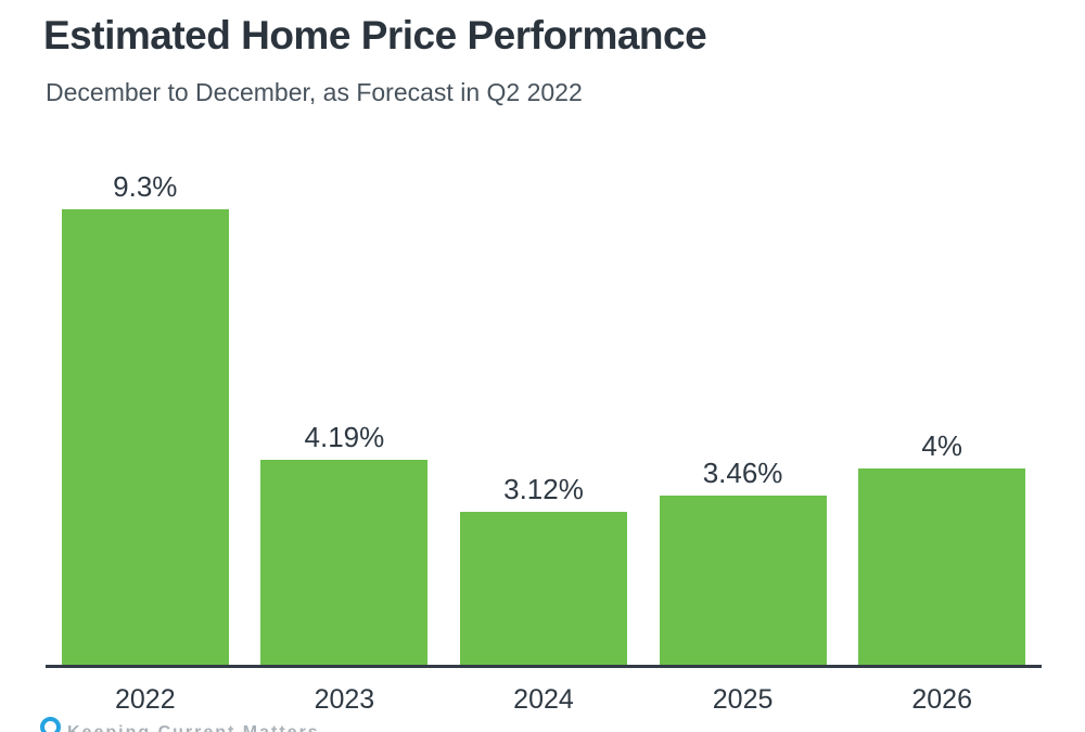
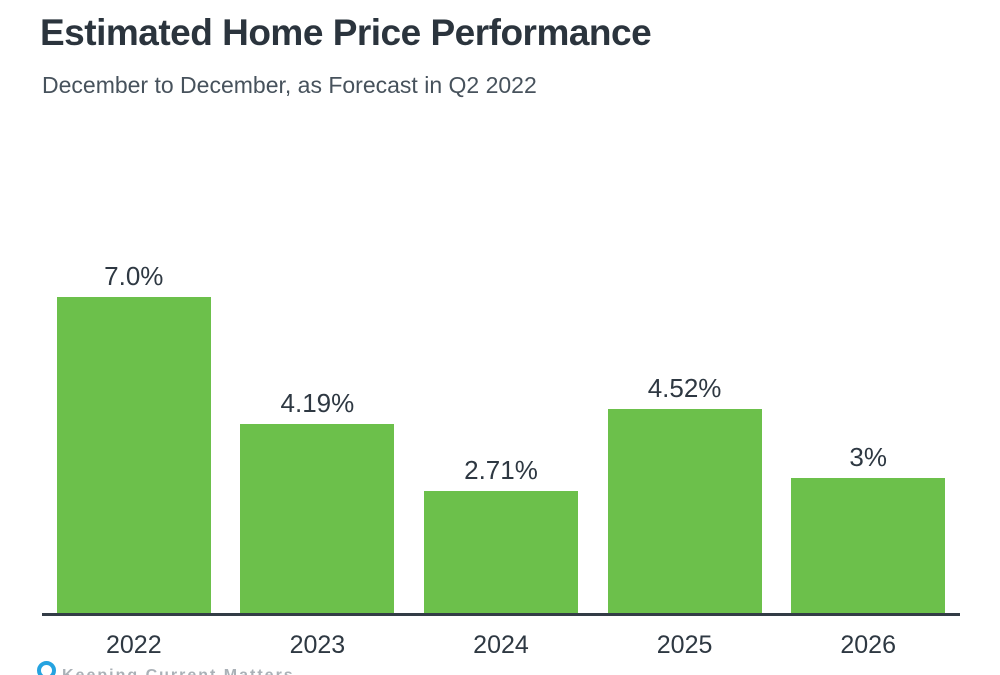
2022: 9.3% -> 7.0%
2024: 3.12% -> 2.71%
2025: 3.46% -> 4.52%
2026: 4% -> 3%
